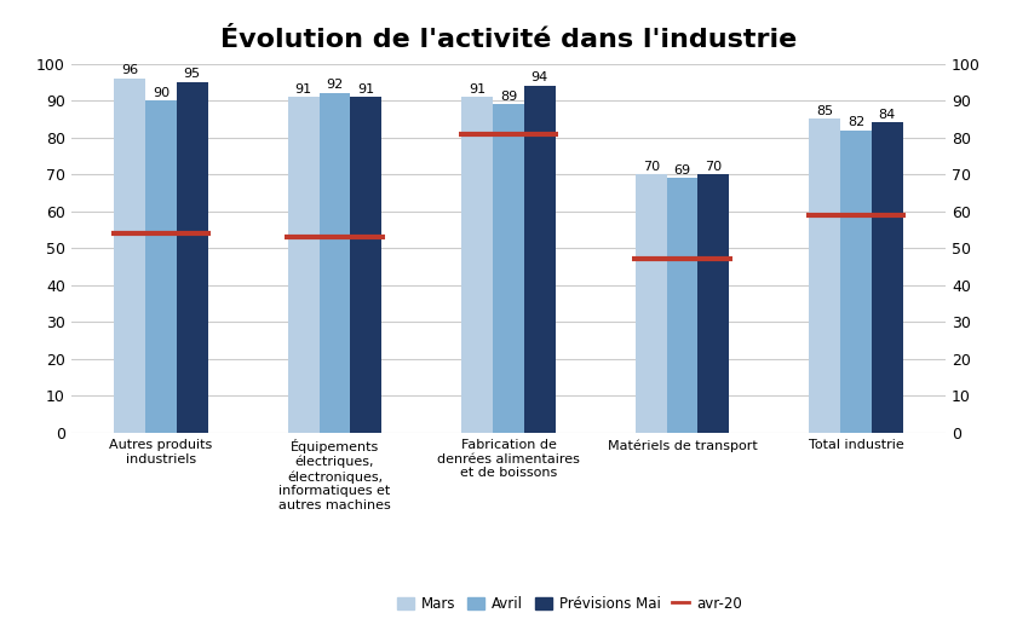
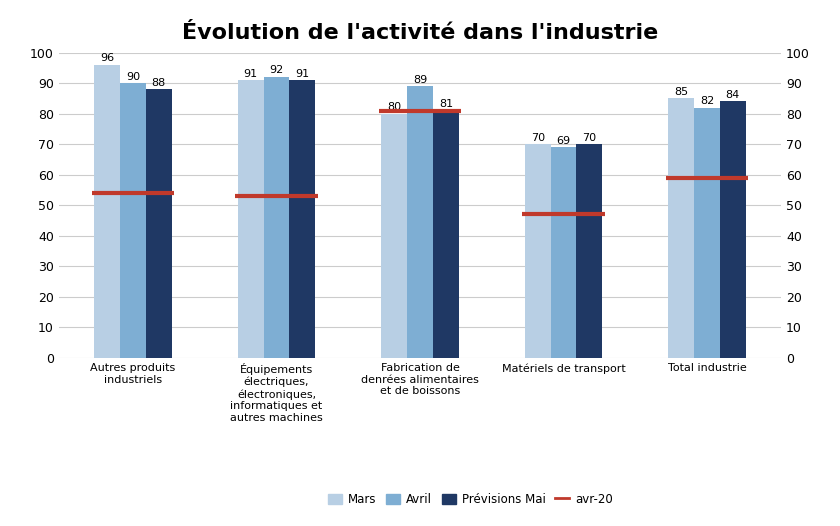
Prévisions Mai/Autres produits industriels: 95 -> 88
Mars/Fabrication de denrées alimentaires et de boissons: 91 -> 80
Prévisions Mai/Fabrication de denrées alimentaires et de boissons: 94 -> 81
